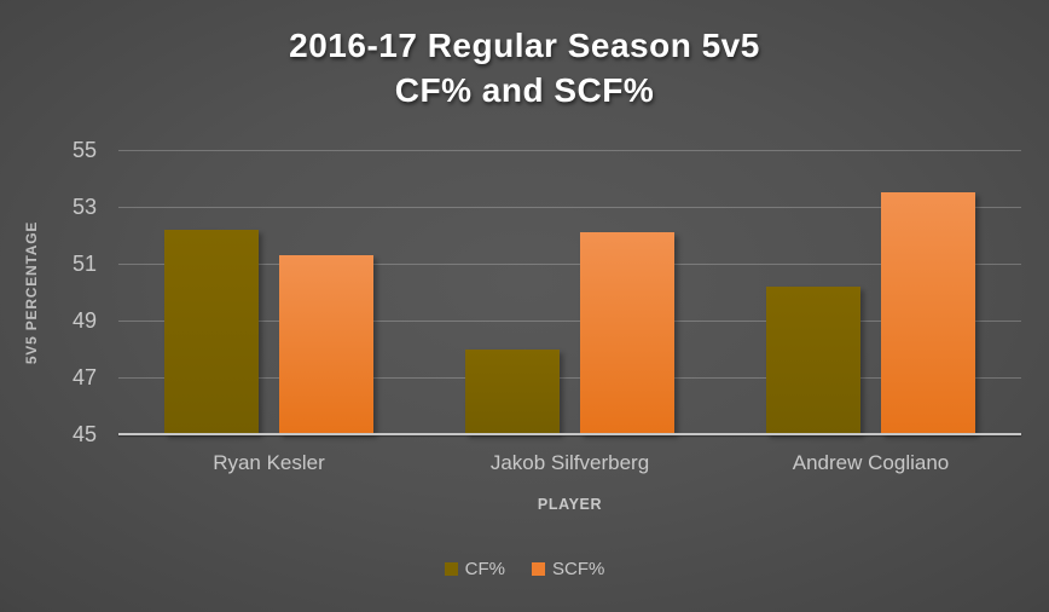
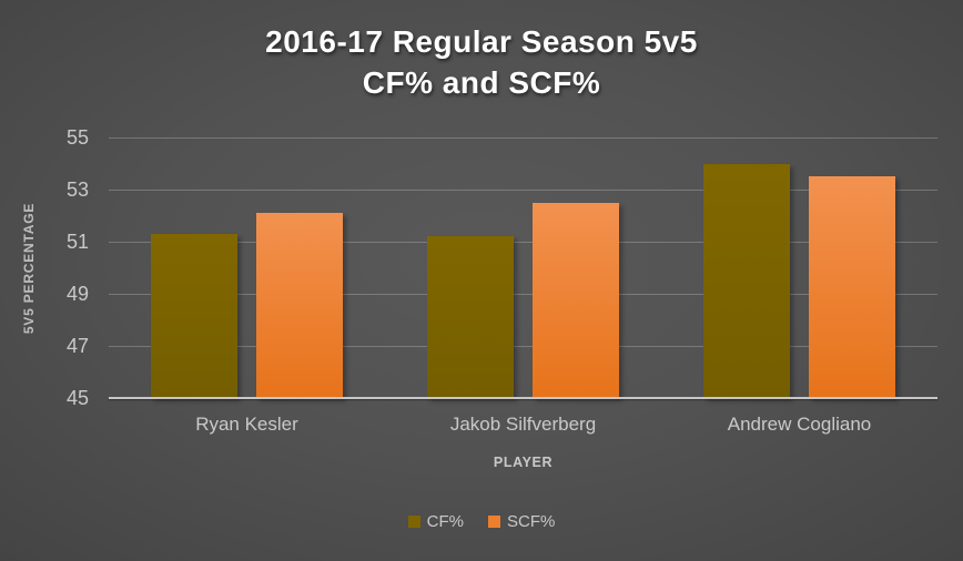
CF%/Ryan Kesler: 52.2 -> 51.3
SCF%/Ryan Kesler: 51.3 -> 52.1
CF%/Jakob Silfverberg: 48.0 -> 51.2
SCF%/Jakob Silfverberg: 52.1 -> 52.5
CF%/Andrew Cogliano: 50.2 -> 54.0
